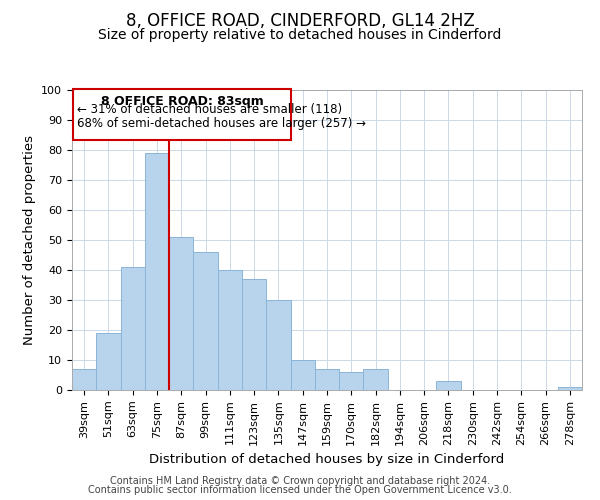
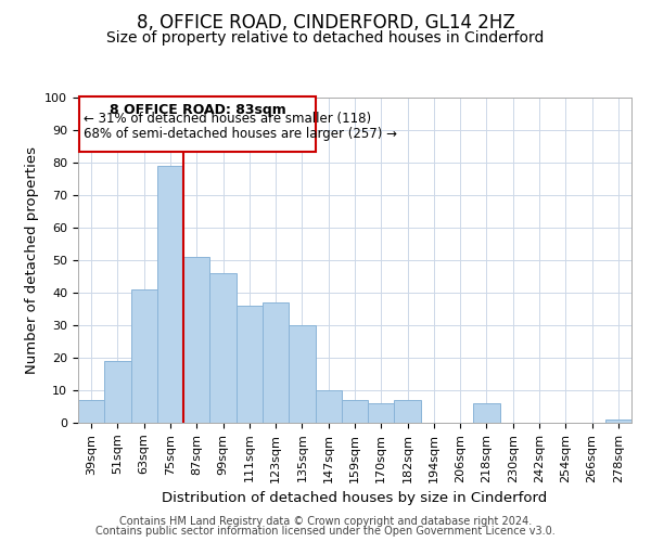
111sqm: 40 -> 36
218sqm: 3 -> 6
